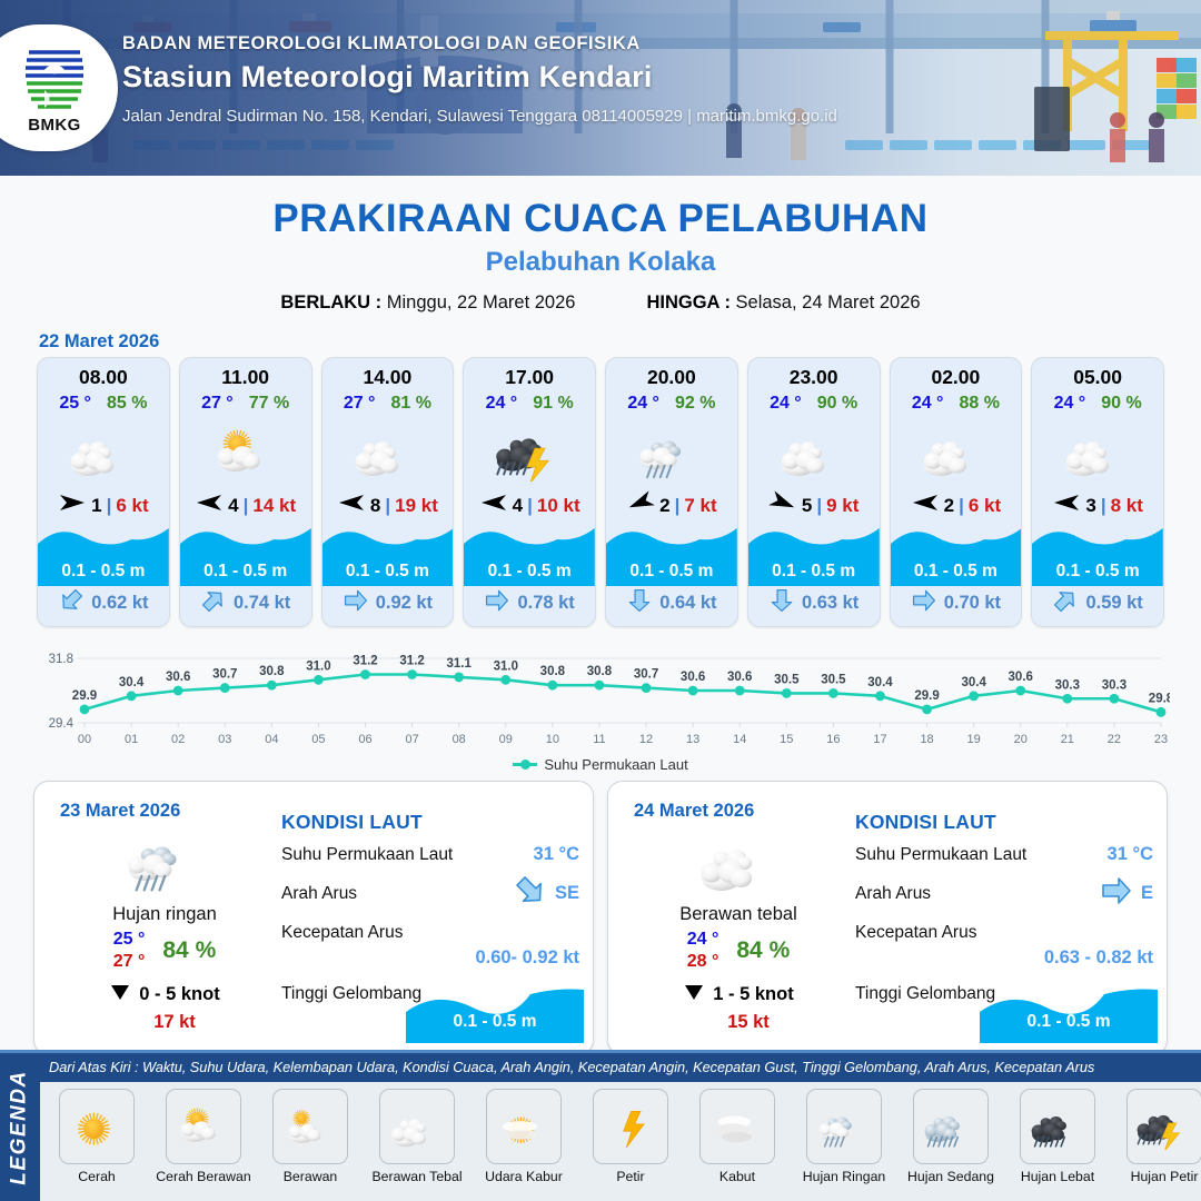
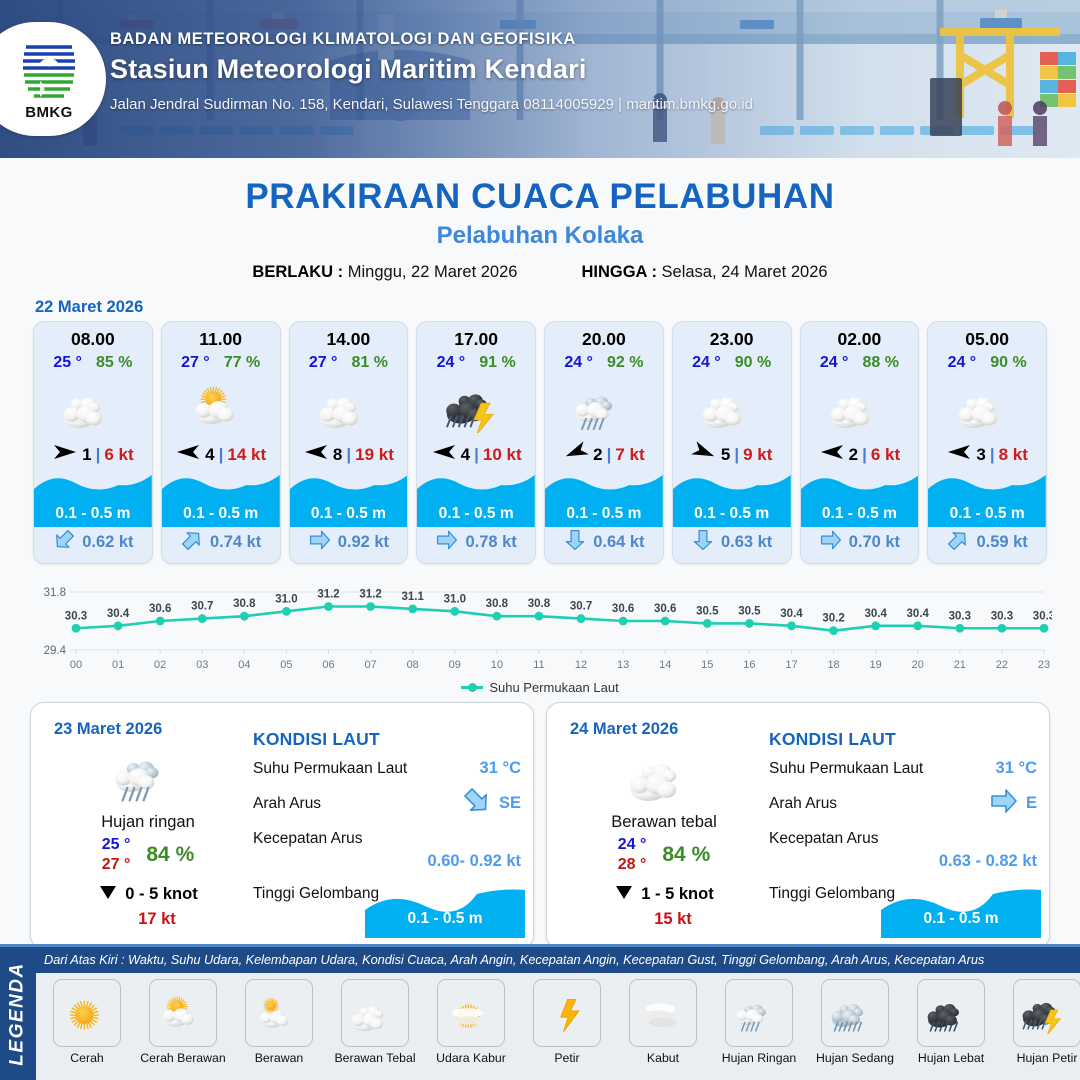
00: 29.9 -> 30.3
18: 29.9 -> 30.2
20: 30.6 -> 30.4
23: 29.8 -> 30.3
